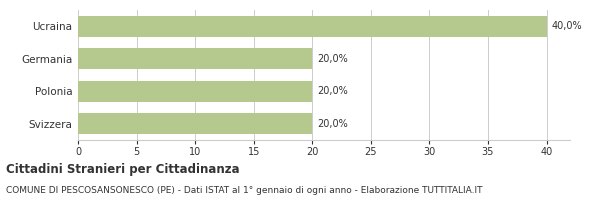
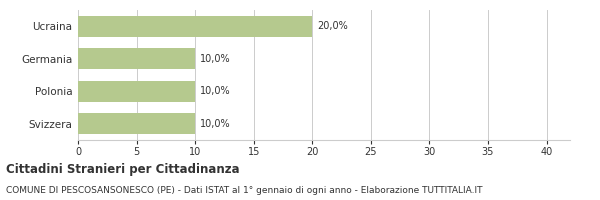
Ucraina: 40,0% -> 20,0%
Germania: 20,0% -> 10,0%
Polonia: 20,0% -> 10,0%
Svizzera: 20,0% -> 10,0%
